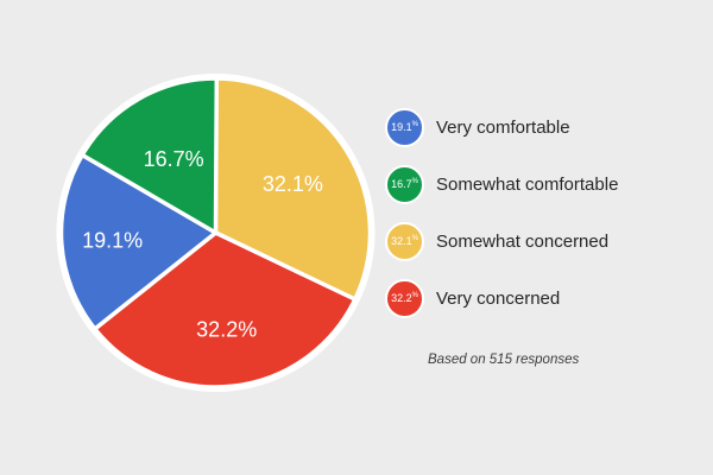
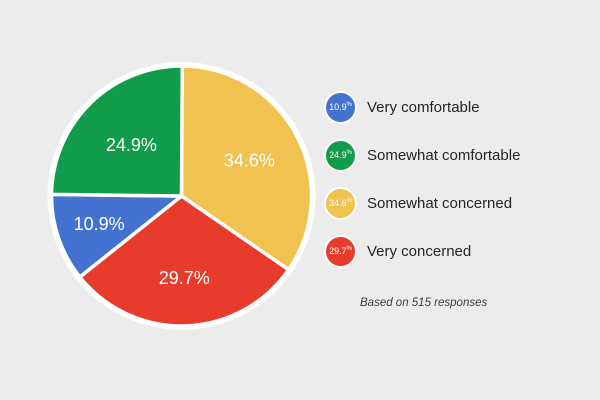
Very comfortable: 19.1 -> 10.9
Somewhat comfortable: 16.7 -> 24.9
Somewhat concerned: 32.1 -> 34.6
Very concerned: 32.2 -> 29.7
